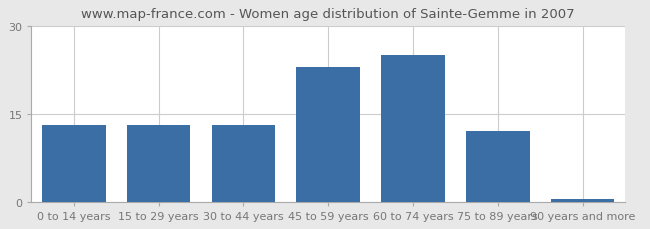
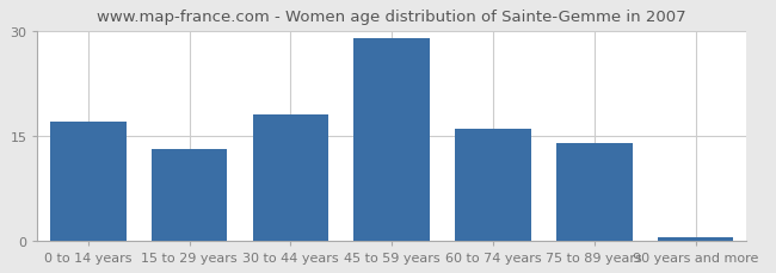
0 to 14 years: 13.0 -> 17.0
30 to 44 years: 13.0 -> 18.0
45 to 59 years: 23.0 -> 29.0
60 to 74 years: 25.0 -> 16.0
75 to 89 years: 12.0 -> 14.0
